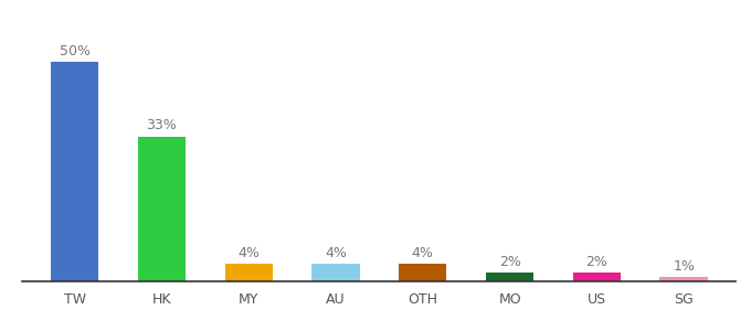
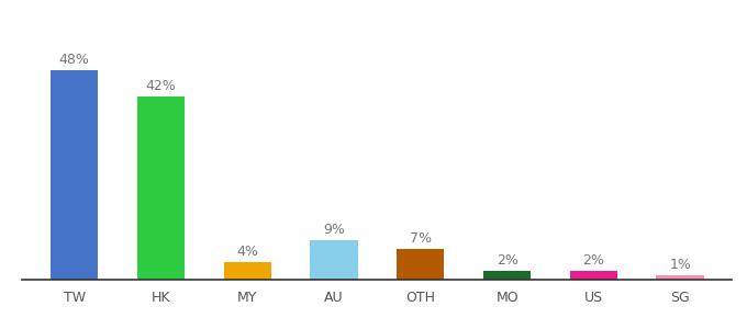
TW: 50% -> 48%
HK: 33% -> 42%
AU: 4% -> 9%
OTH: 4% -> 7%
